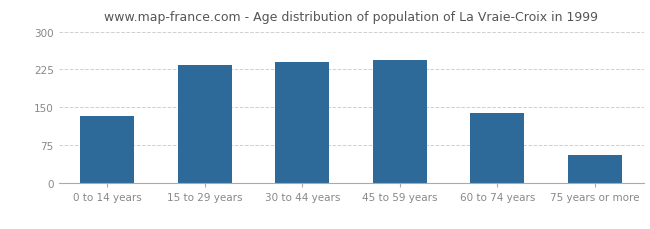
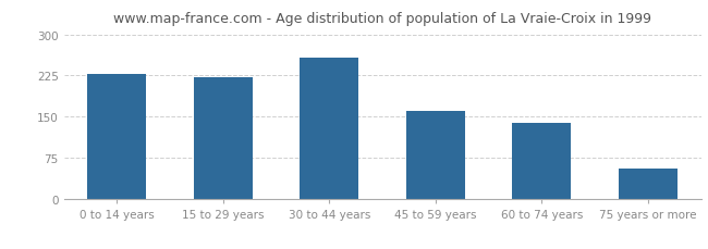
0 to 14 years: 132 -> 228
15 to 29 years: 234 -> 222
30 to 44 years: 240 -> 258
45 to 59 years: 244 -> 160
